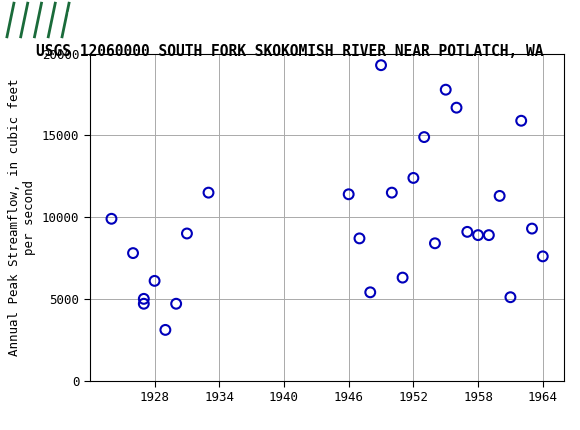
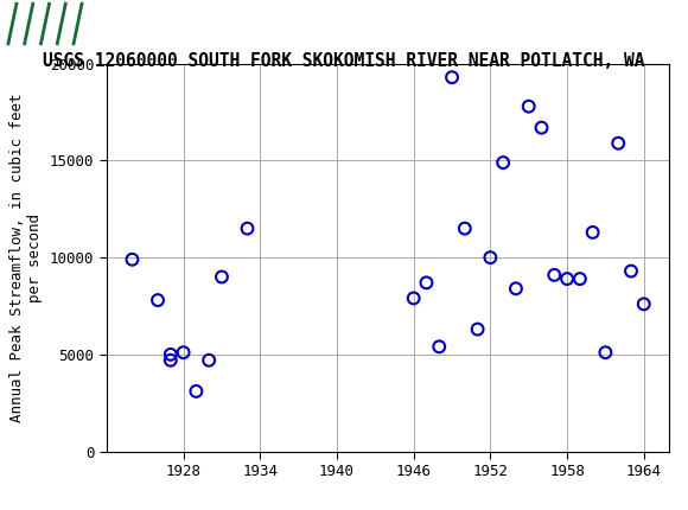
1928: 6100 -> 5100
1946: 11400 -> 7900
1952: 12400 -> 10000
